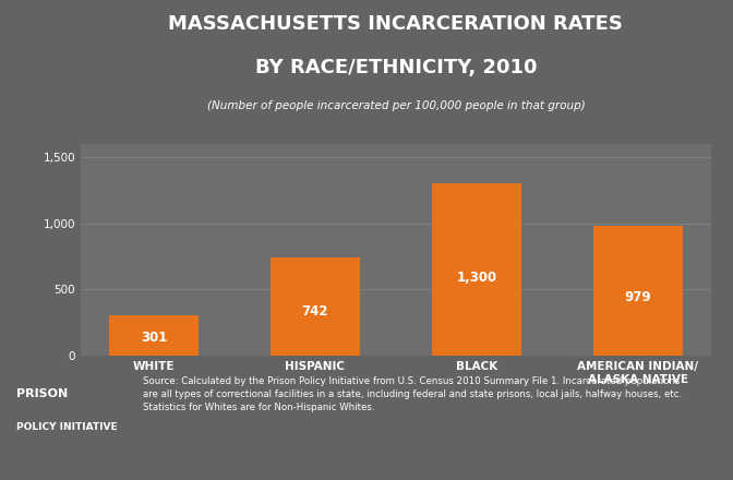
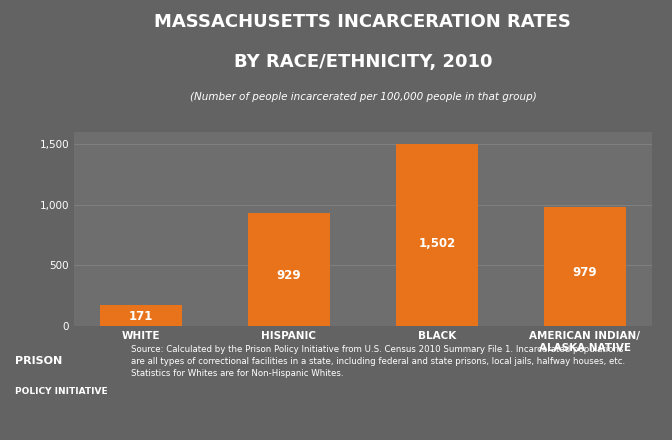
WHITE: 301 -> 171
HISPANIC: 742 -> 929
BLACK: 1,300 -> 1,502
